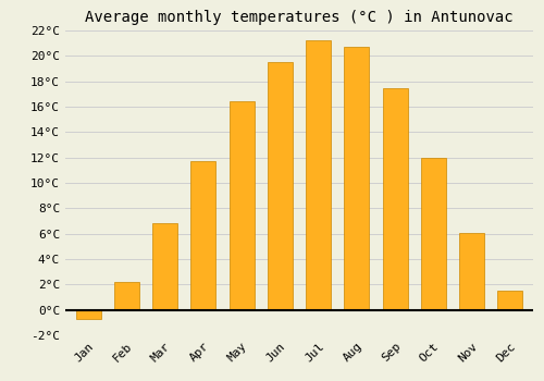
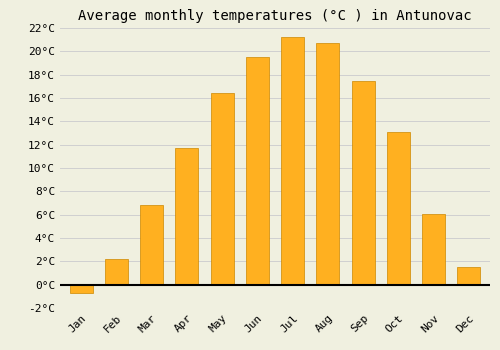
Oct: 12.0°C -> 13.1°C
